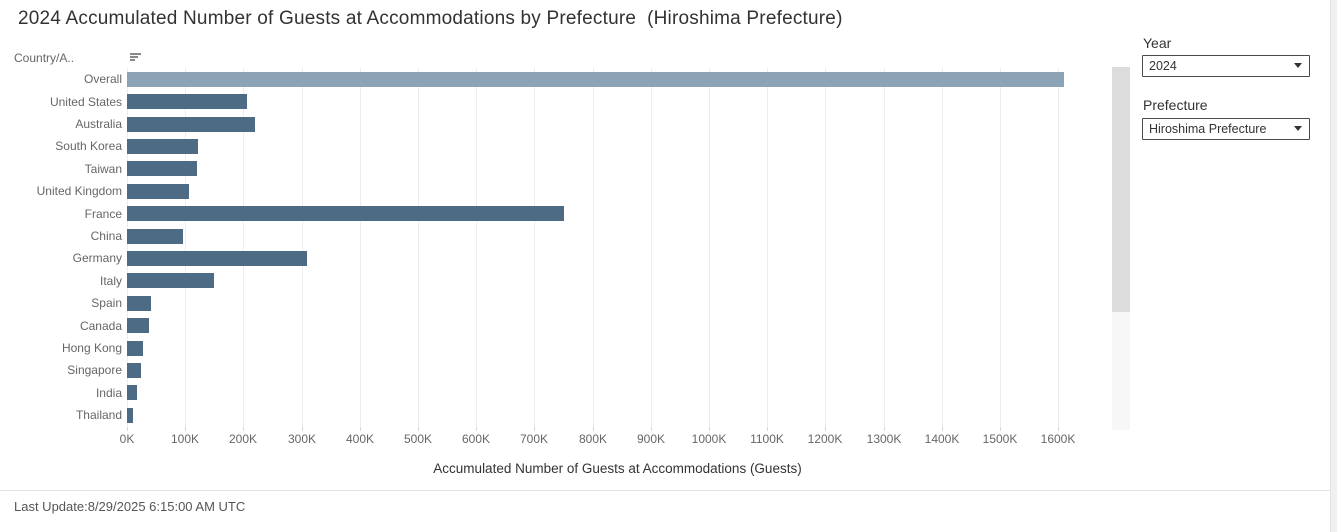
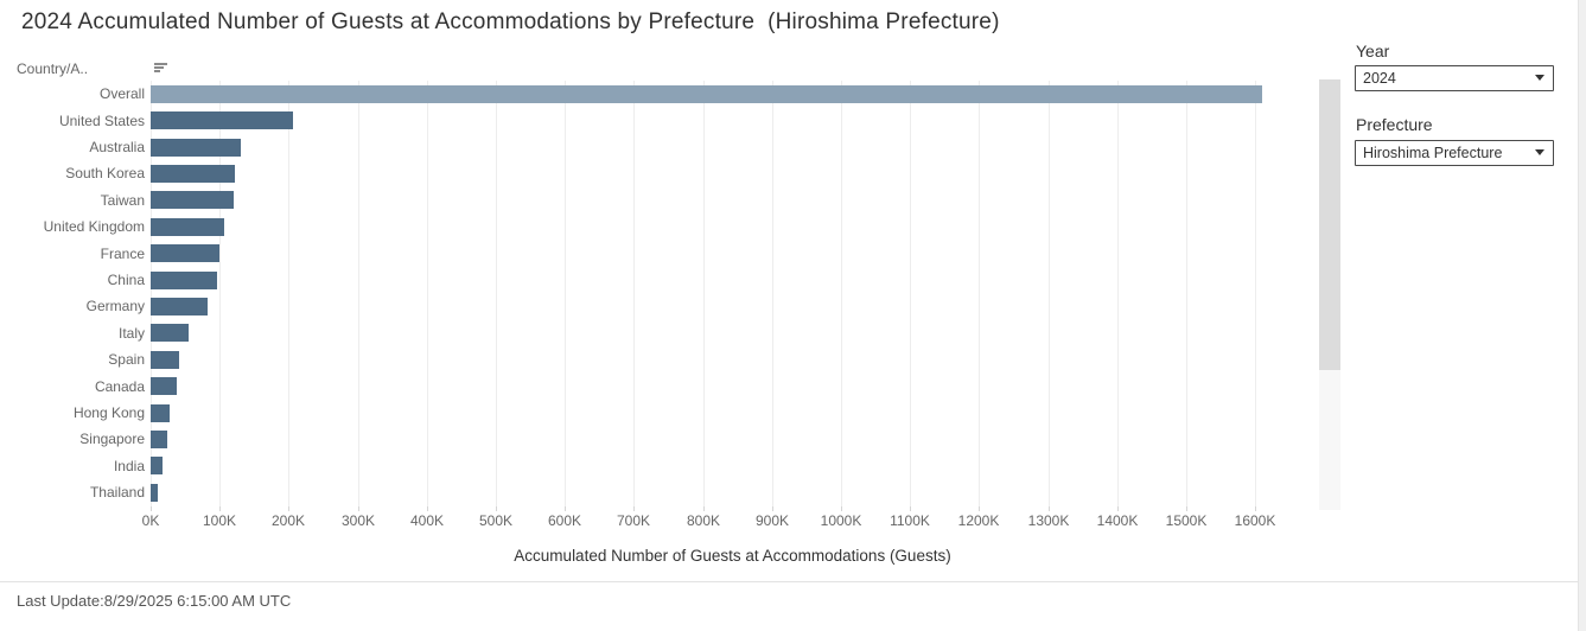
Australia: 220K -> 130K
France: 750K -> 100K
Germany: 310K -> 80K
Italy: 150K -> 60K
